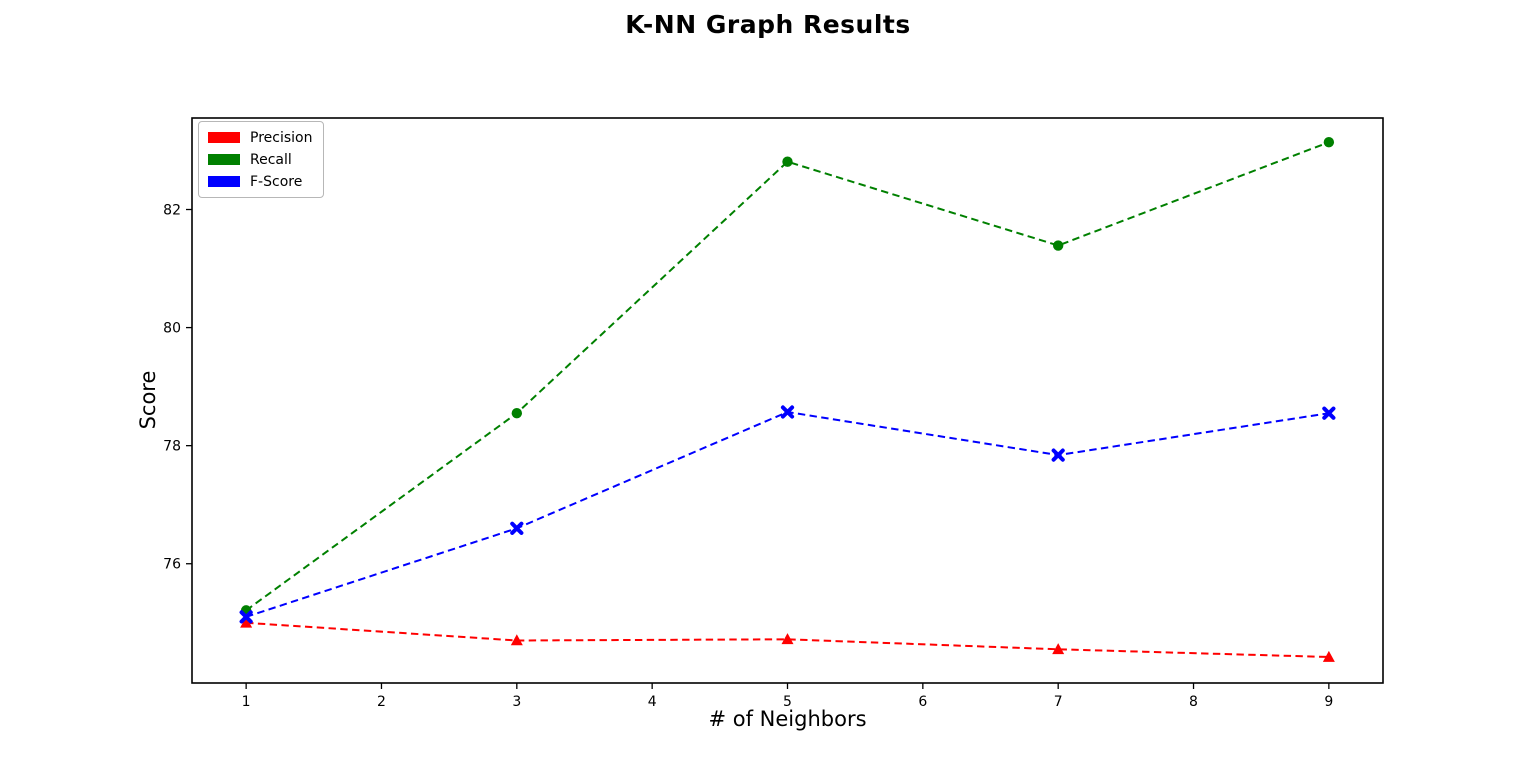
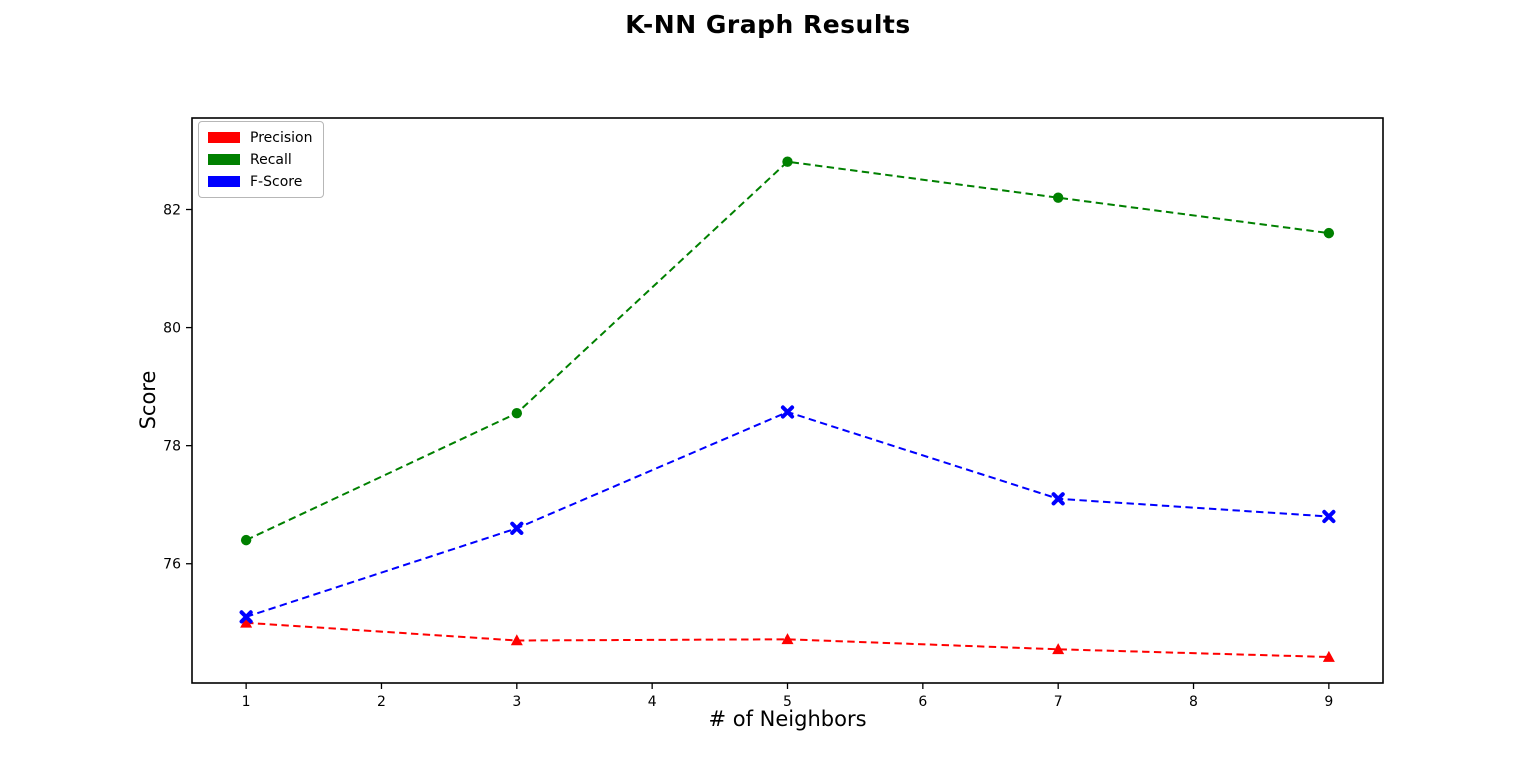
Recall/1: 75.2 -> 76.4
Recall/7: 81.4 -> 82.2
F-Score/7: 77.8 -> 77.1
Recall/9: 83.1 -> 81.6
F-Score/9: 78.5 -> 76.8
